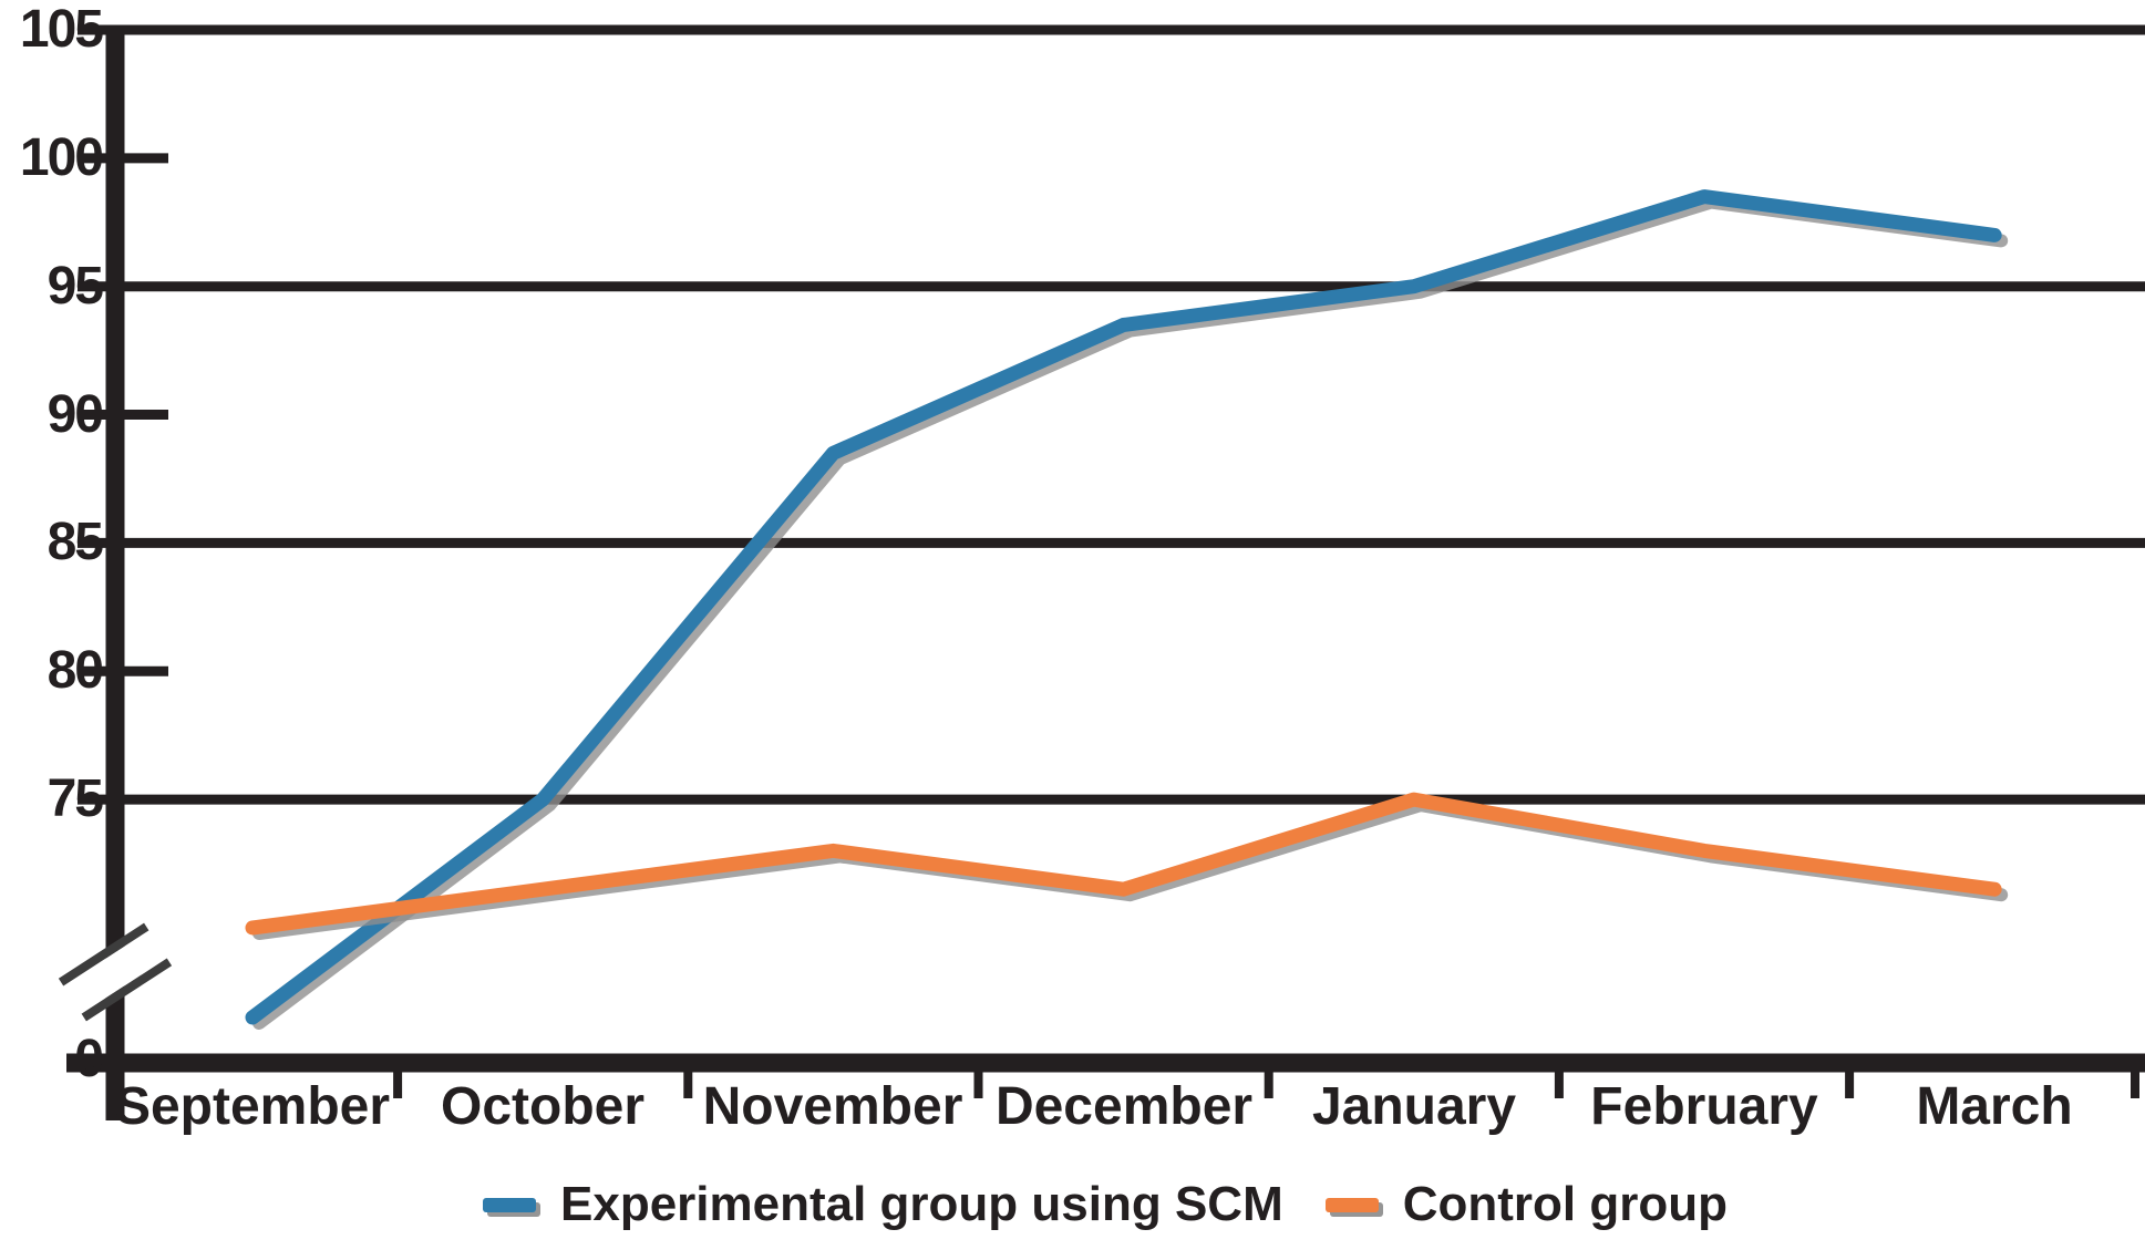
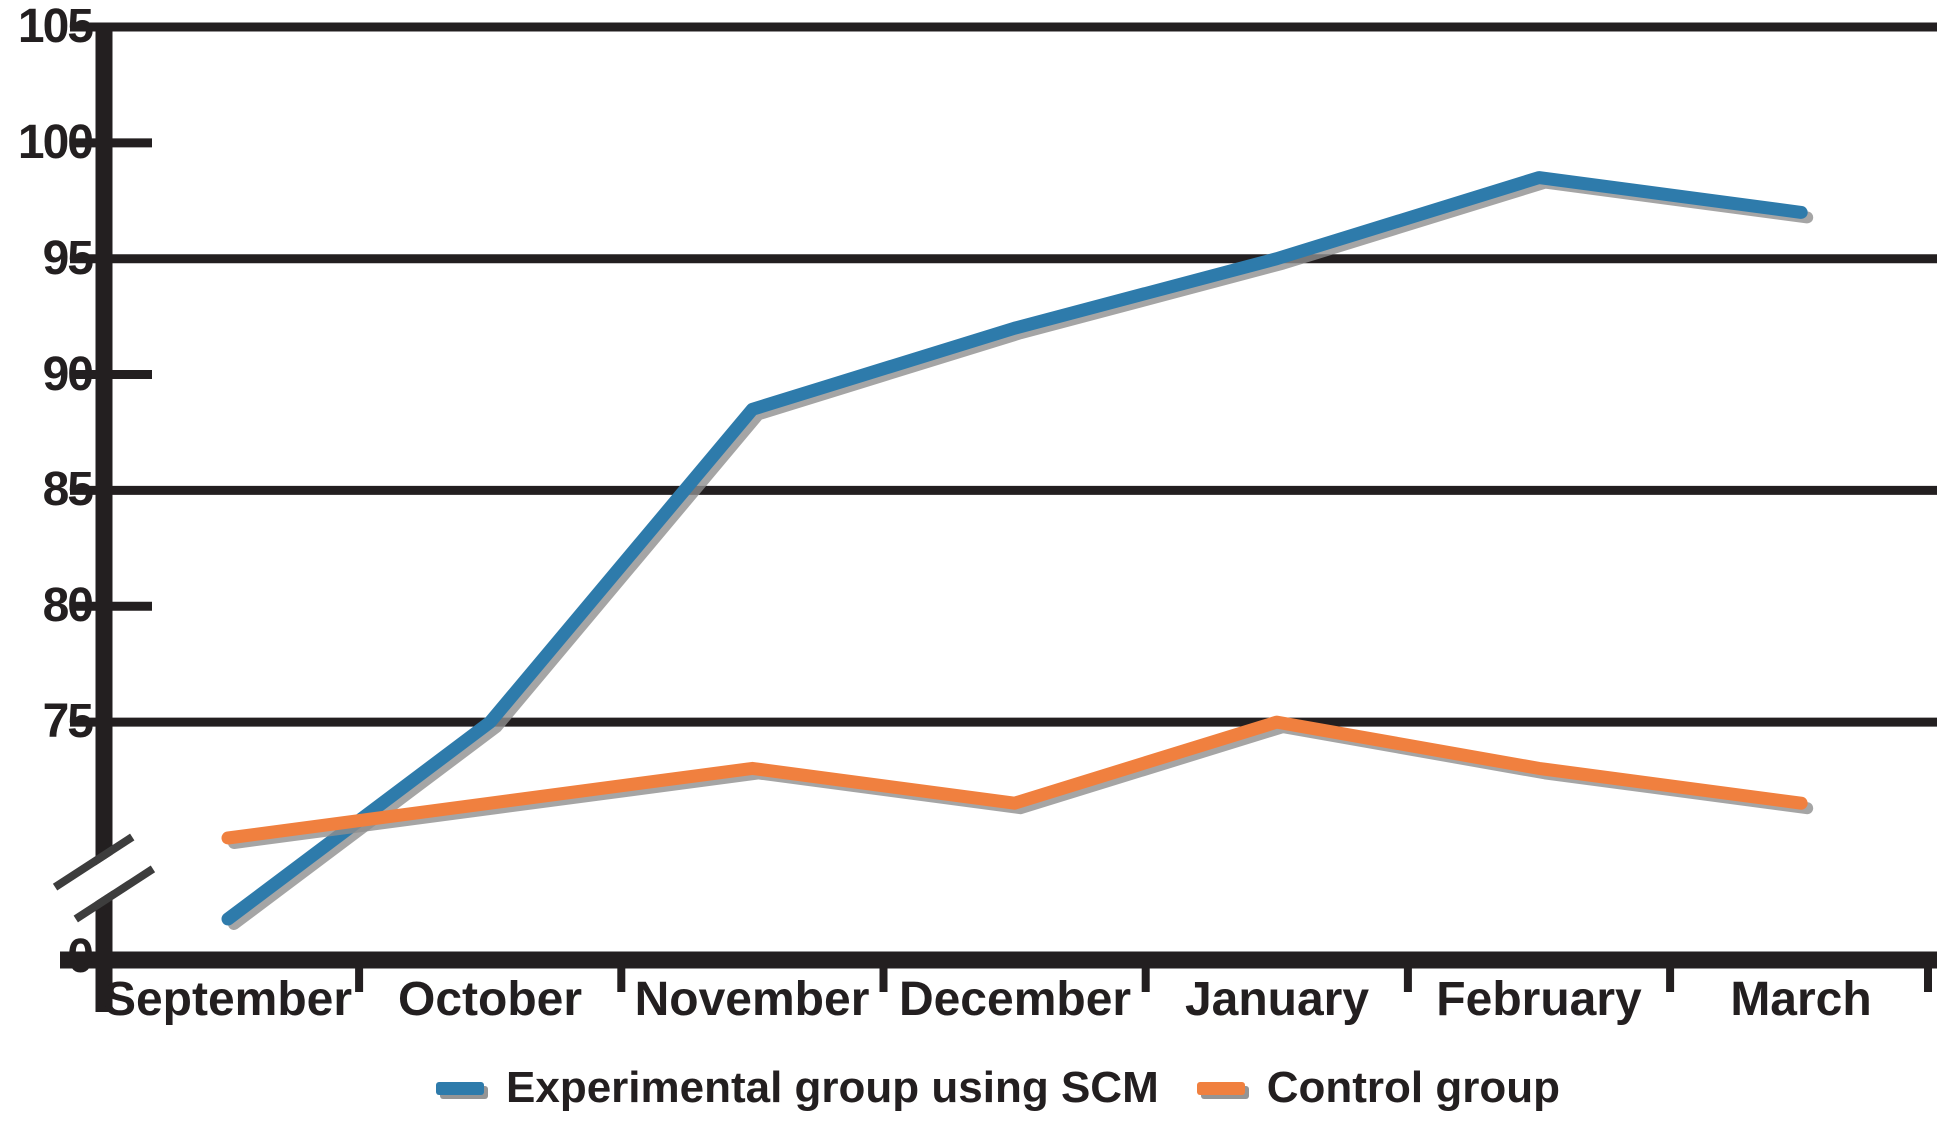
Experimental group using SCM/December: 93.5 -> 92.0
